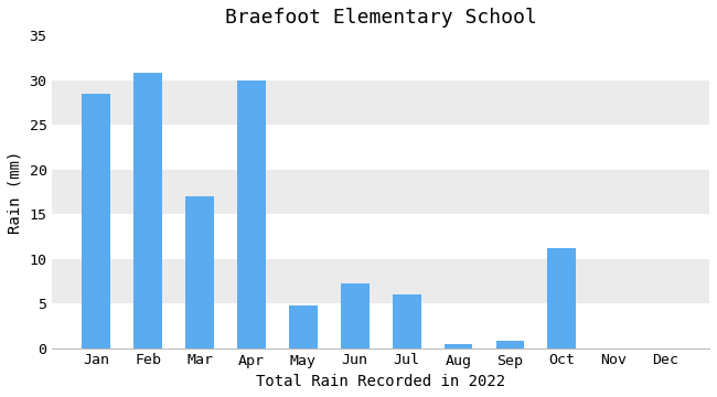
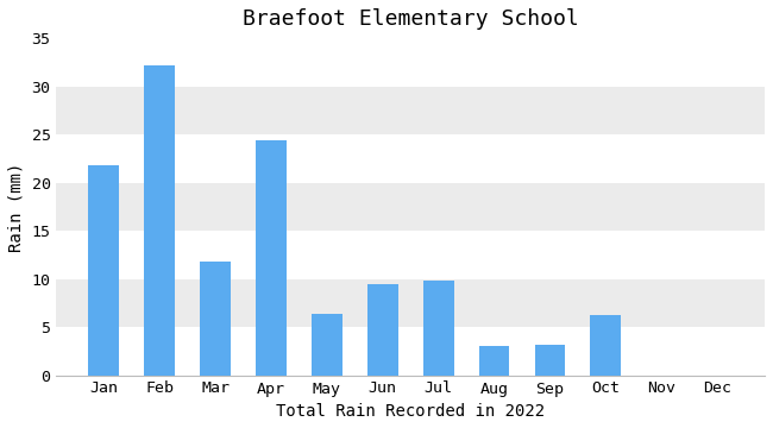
Jan: 28.5 -> 21.8
Feb: 30.8 -> 32.2
Mar: 17.0 -> 11.8
Apr: 30.0 -> 24.4
May: 4.8 -> 6.4
Jun: 7.2 -> 9.4
Jul: 6.0 -> 9.8
Aug: 0.5 -> 3.0
Sep: 0.8 -> 3.2
Oct: 11.2 -> 6.2
